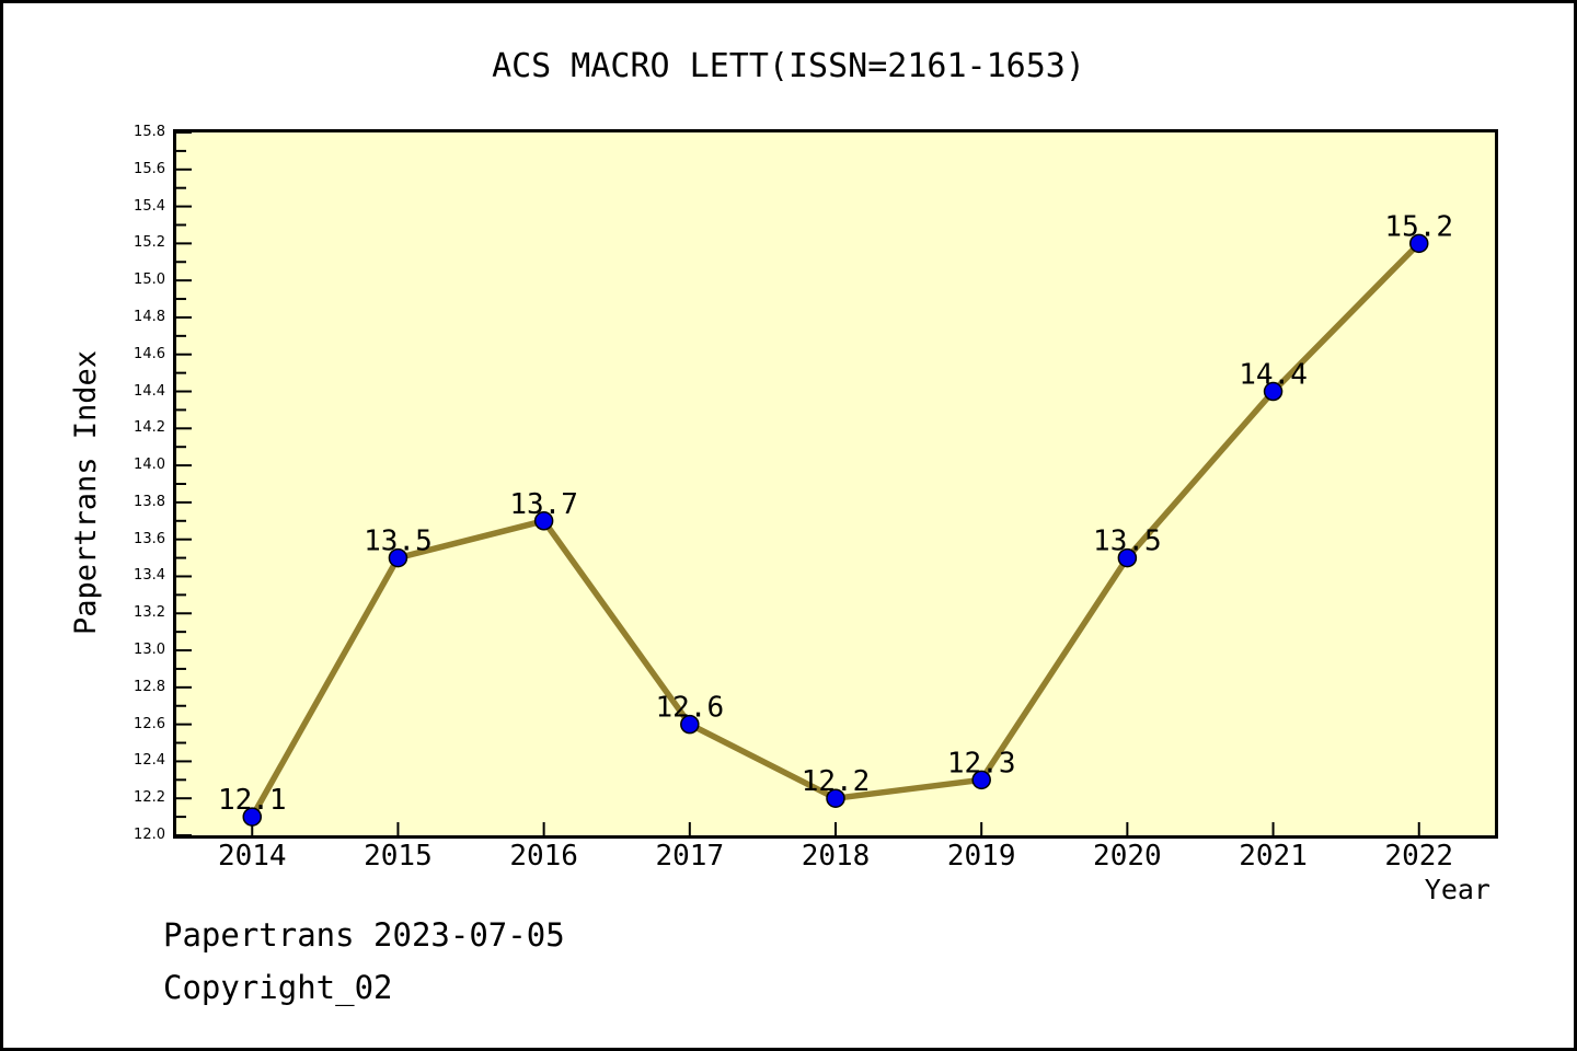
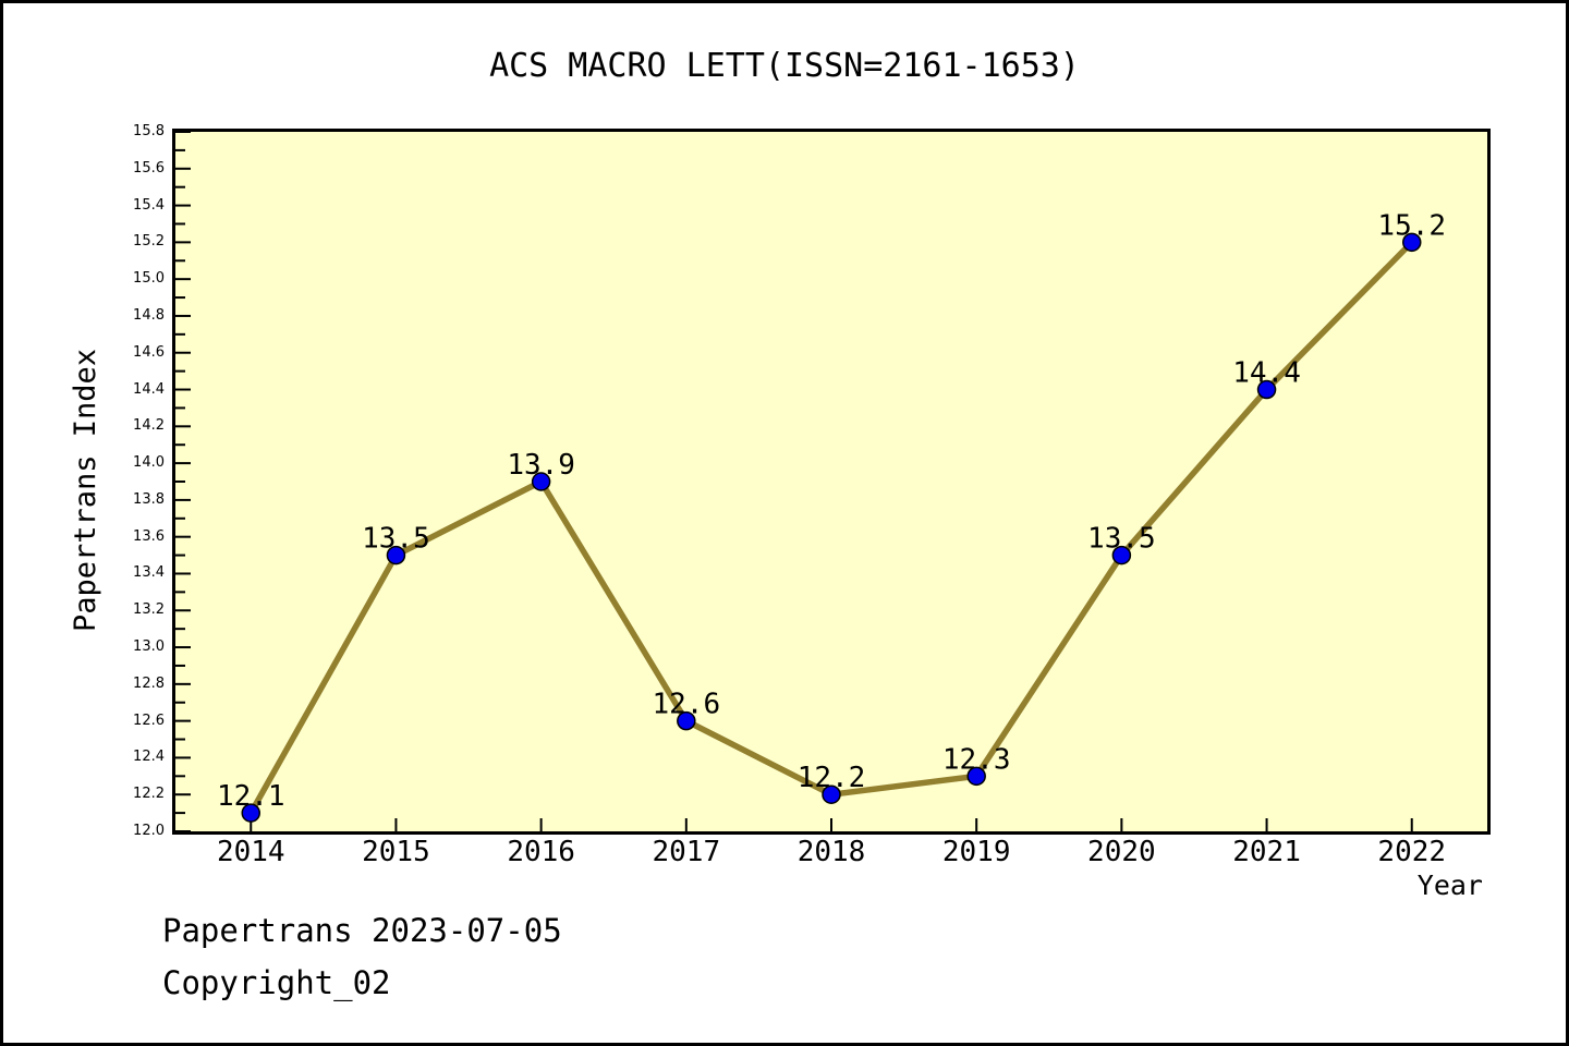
2016: 13.7 -> 13.9
